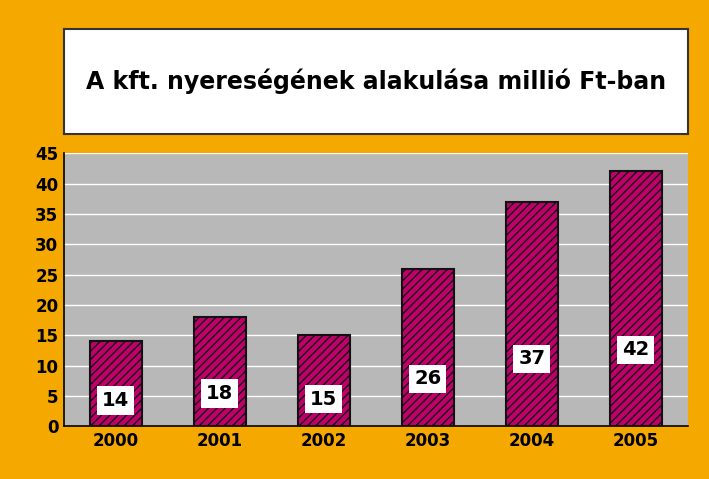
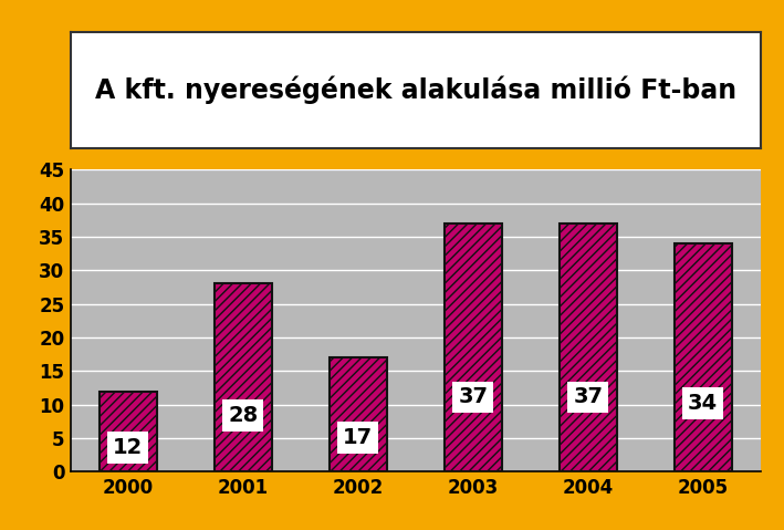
2000: 14 -> 12
2001: 18 -> 28
2002: 15 -> 17
2003: 26 -> 37
2005: 42 -> 34
